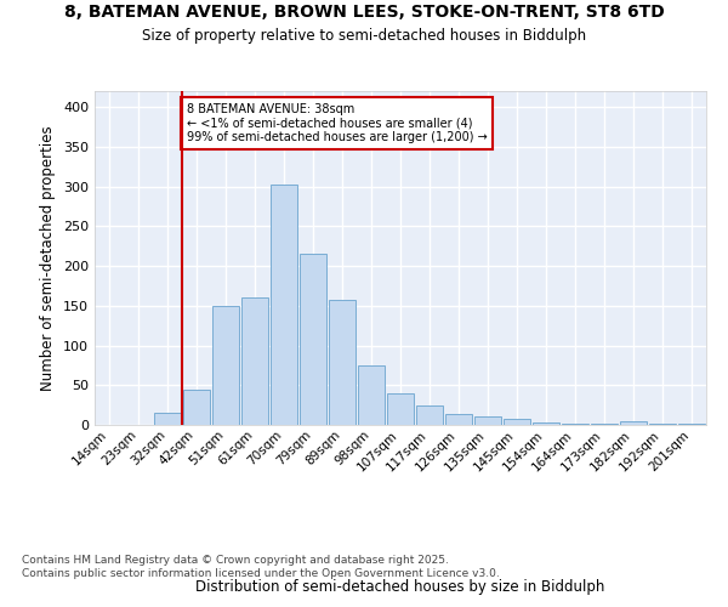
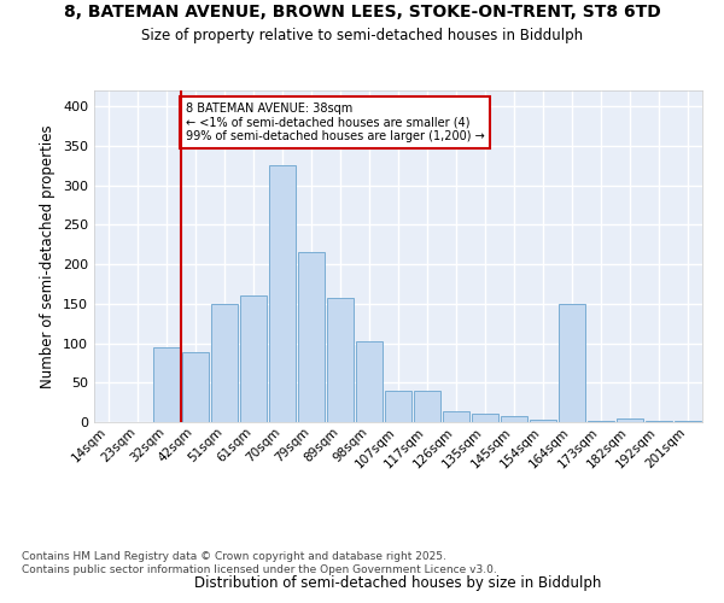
32sqm: 15 -> 94
42sqm: 45 -> 88
70sqm: 302 -> 326
98sqm: 75 -> 102
117sqm: 25 -> 40
164sqm: 2 -> 150
